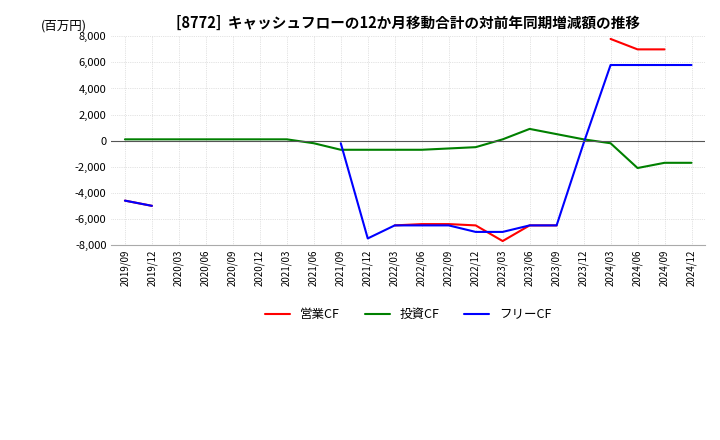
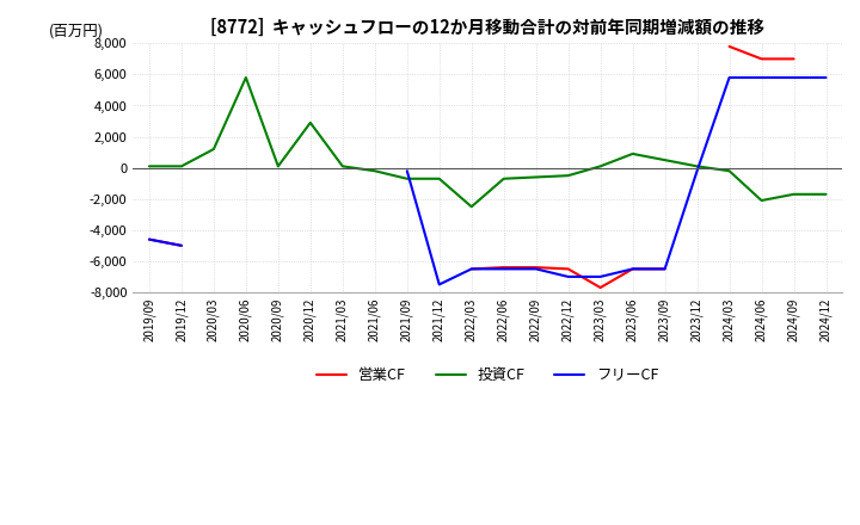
投資CF/2020/03: 100 -> 1,200
投資CF/2020/06: 100 -> 5,800
投資CF/2020/12: 100 -> 2,900
投資CF/2022/03: -700 -> -2,500
